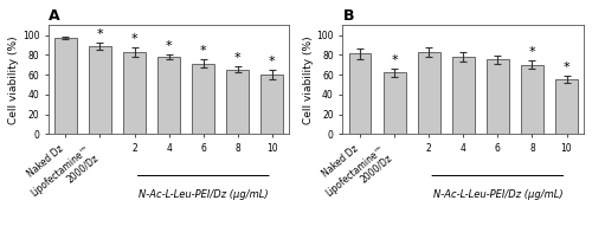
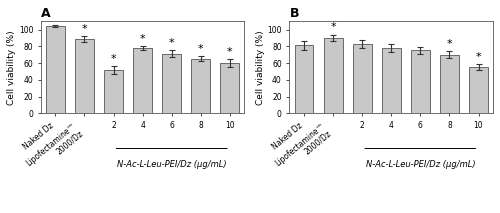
A/Naked Dz: 97 -> 104
A/2: 83 -> 52
B/Lipofectamine™ 2000/Dz: 62 -> 90
